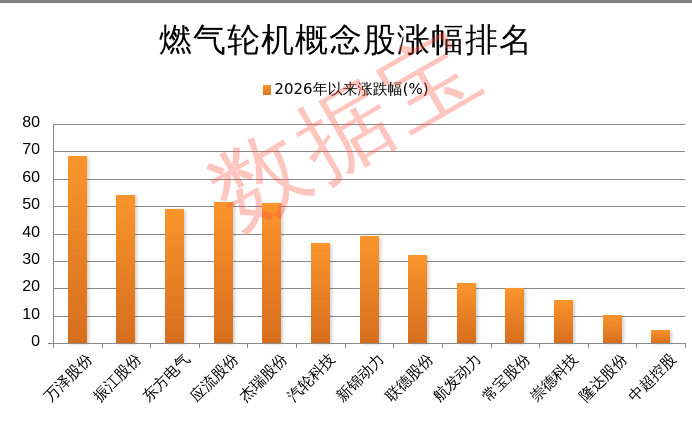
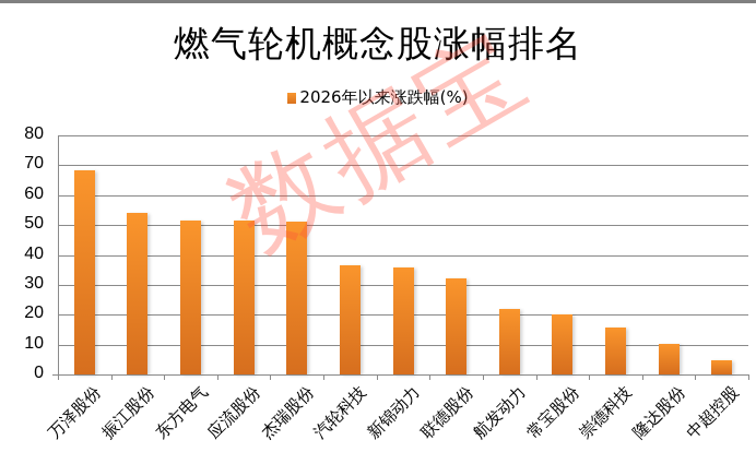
东方电气: 49 -> 52
新锦动力: 39 -> 36
